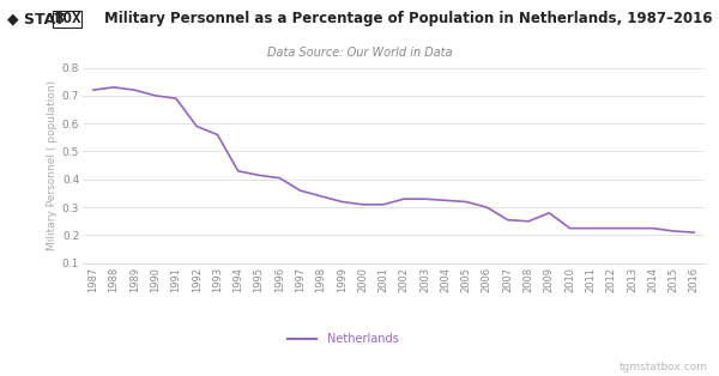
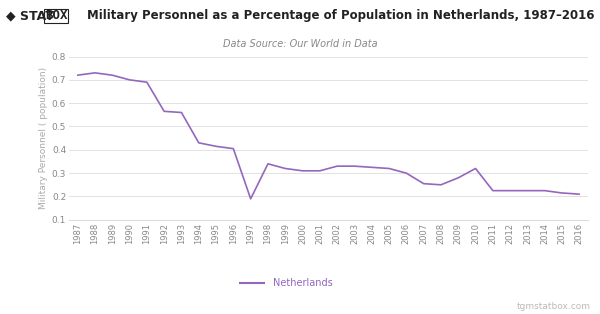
1992: 0.590 -> 0.565
1997: 0.360 -> 0.190
2010: 0.225 -> 0.320
